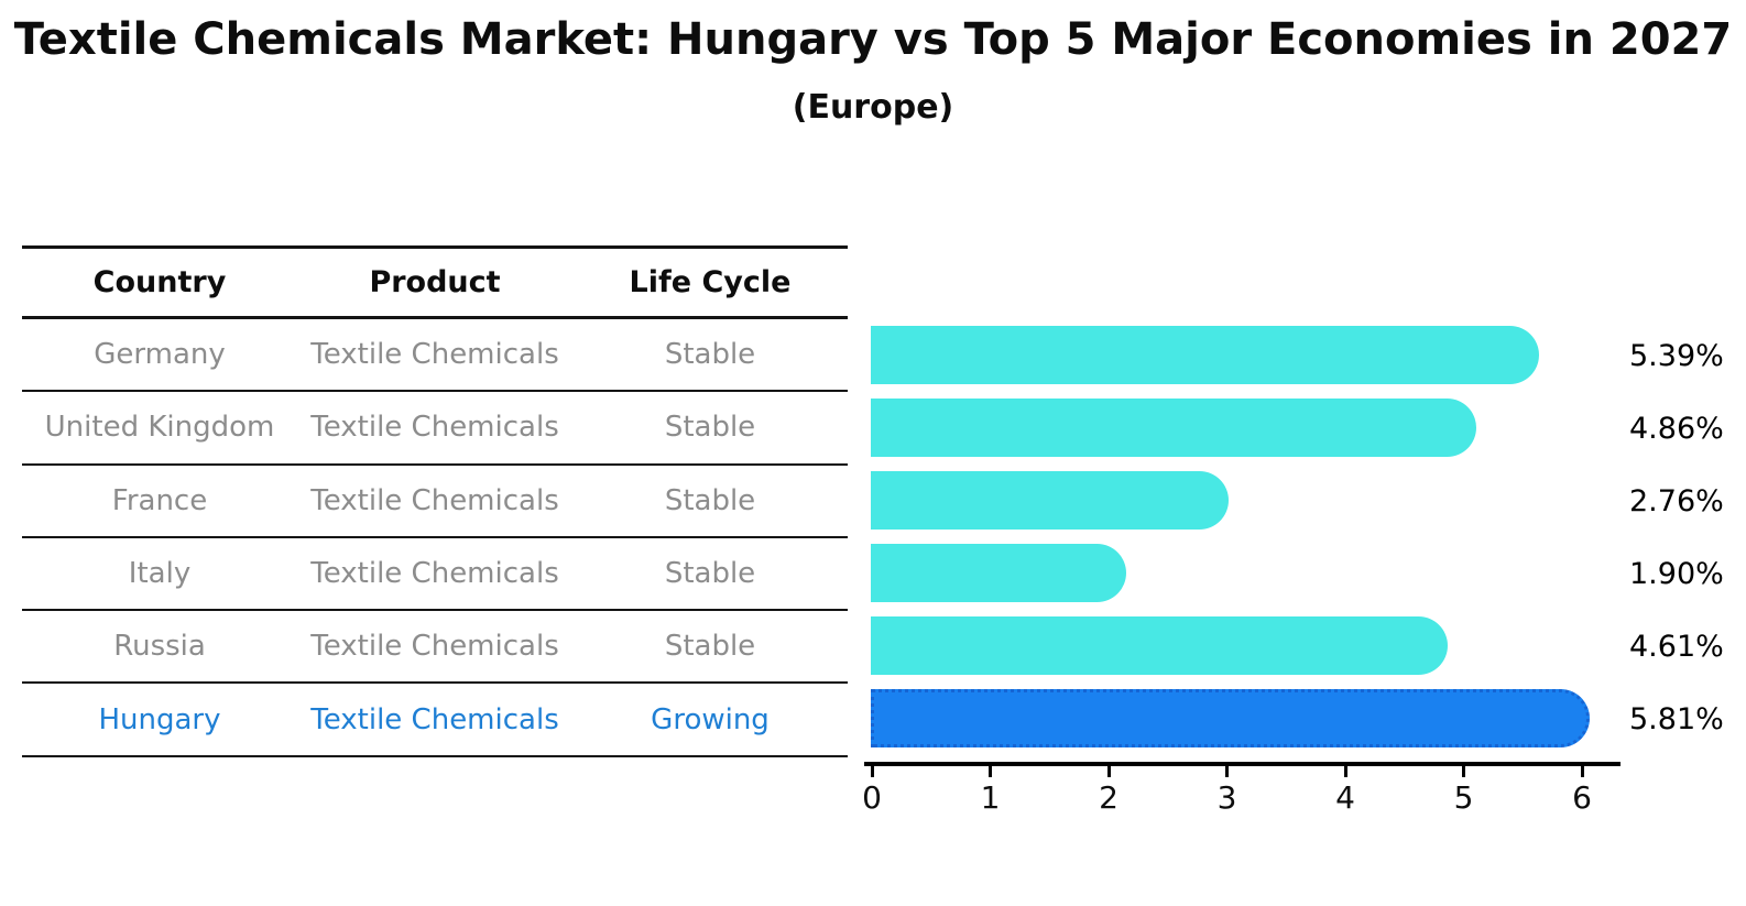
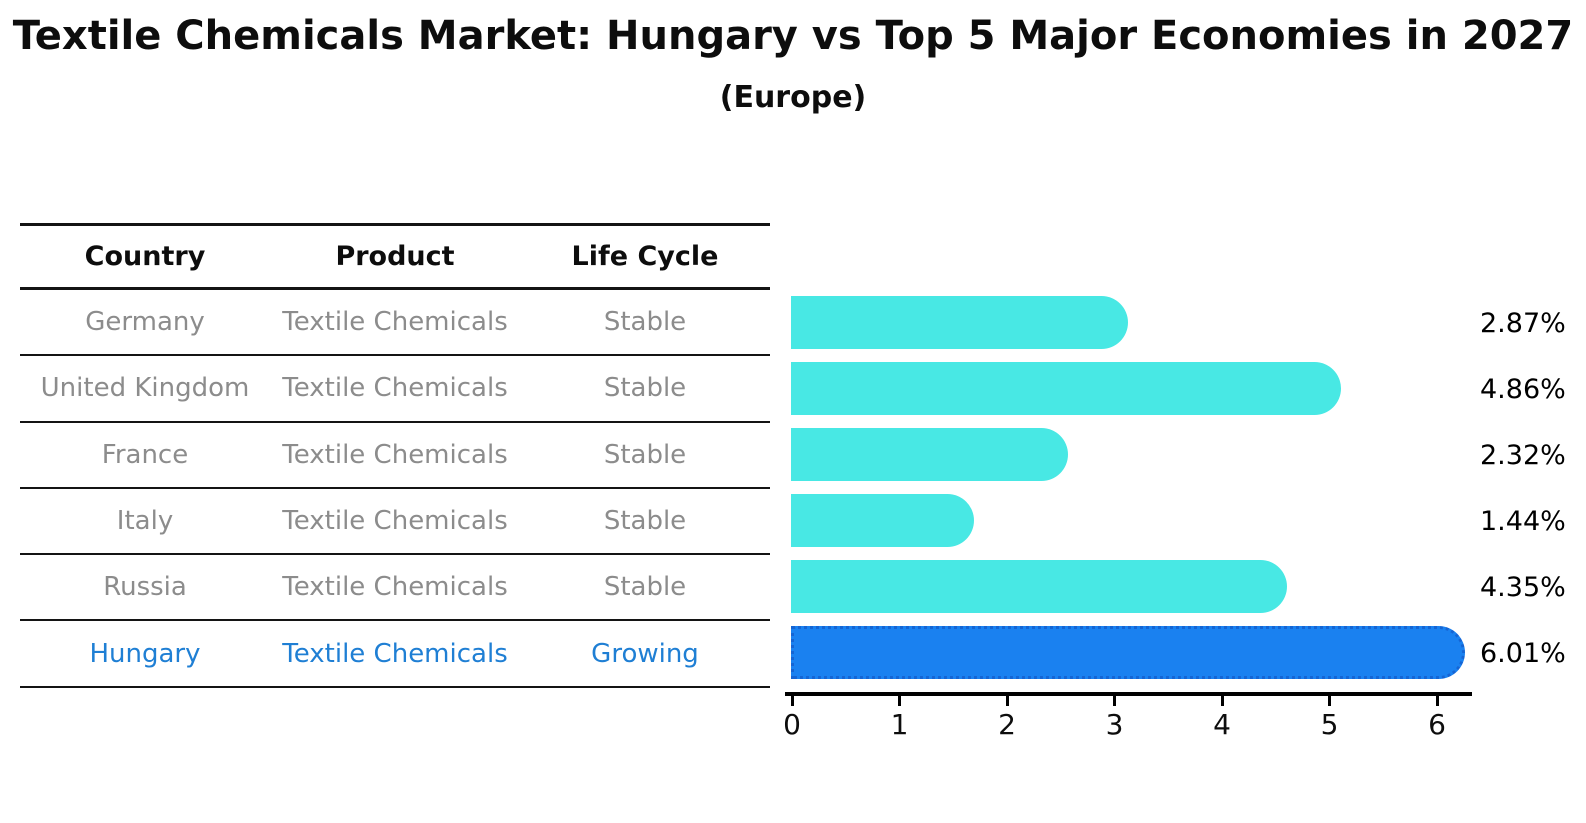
Germany: 5.39% -> 2.87%
France: 2.76% -> 2.32%
Italy: 1.90% -> 1.44%
Russia: 4.61% -> 4.35%
Hungary: 5.81% -> 6.01%
